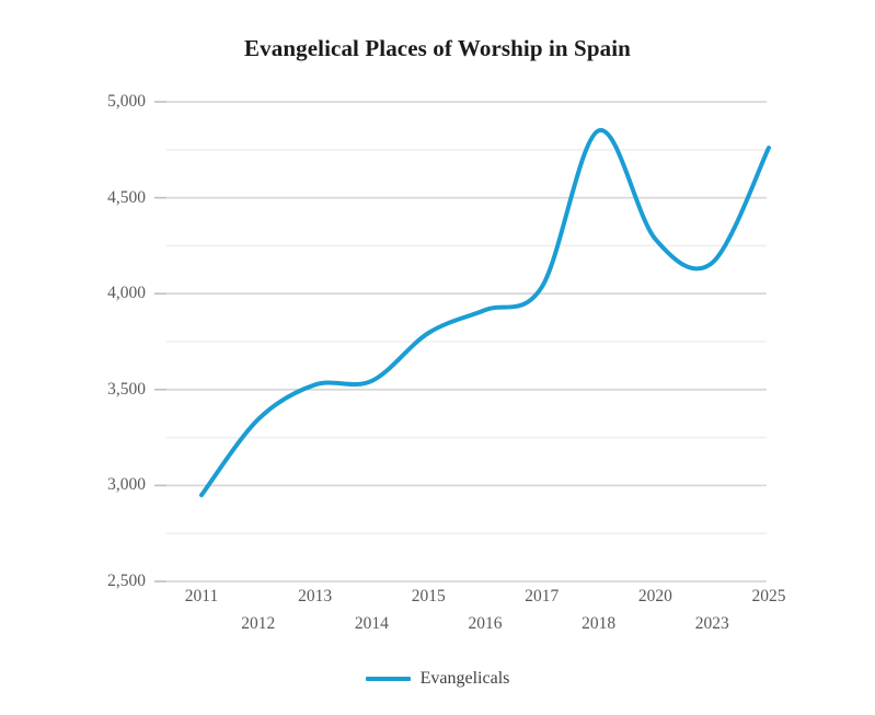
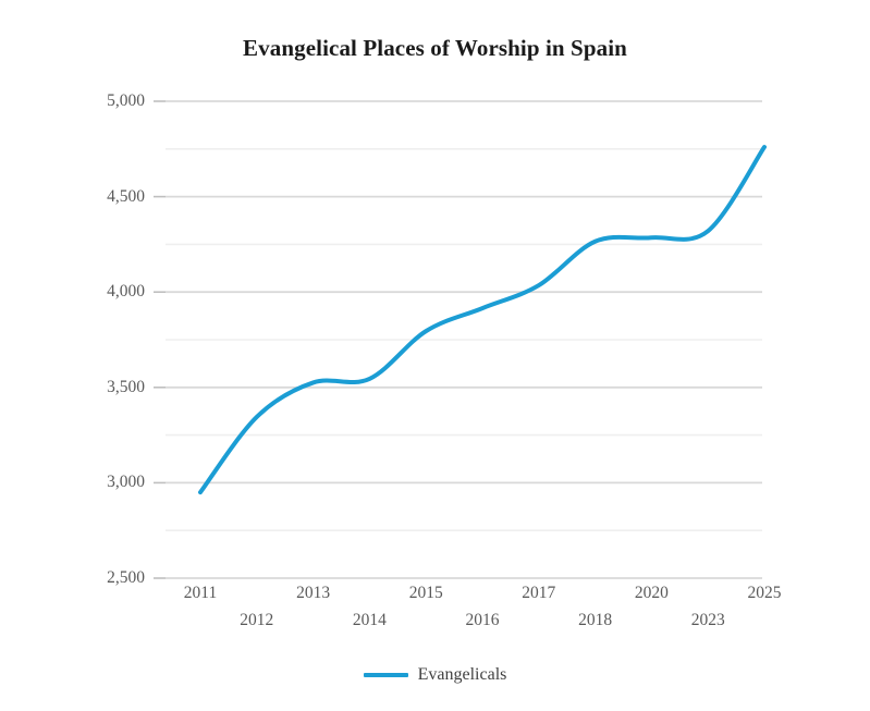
2018: 4850 -> 4260
2023: 4160 -> 4320
